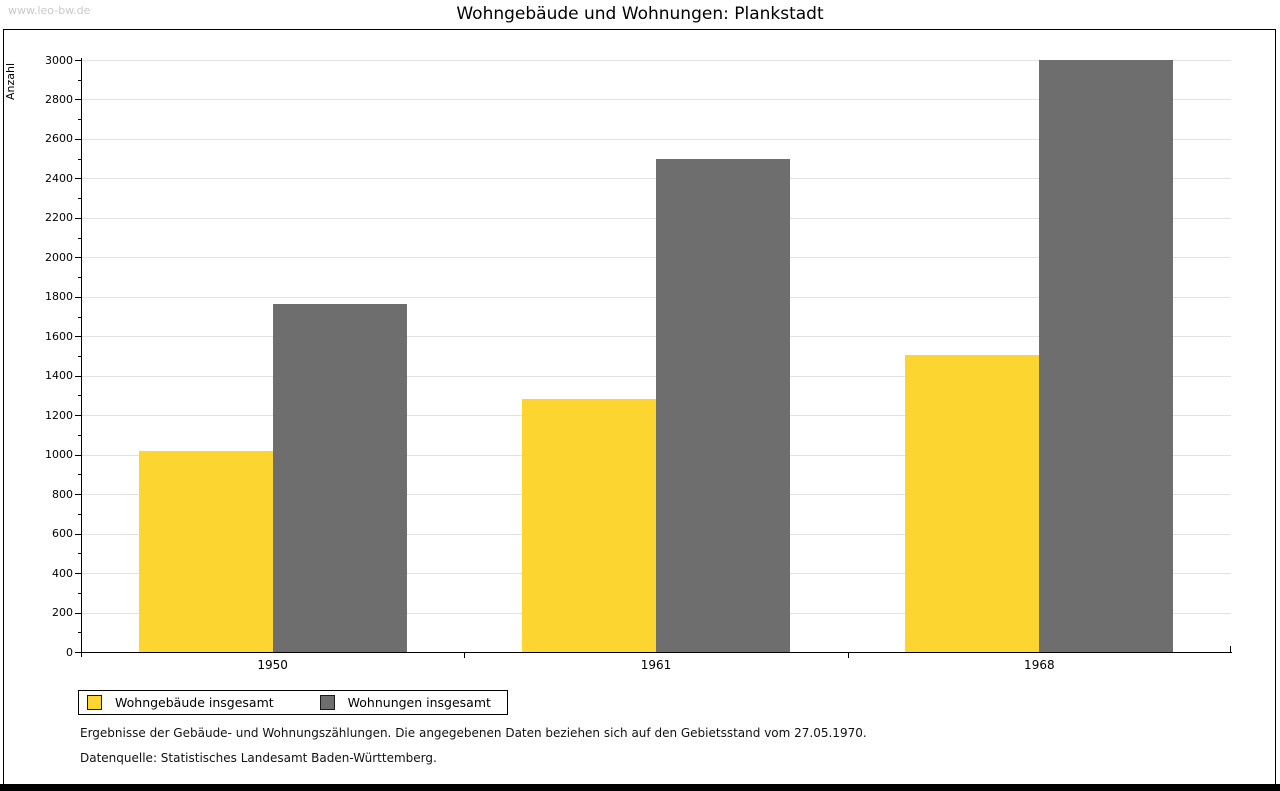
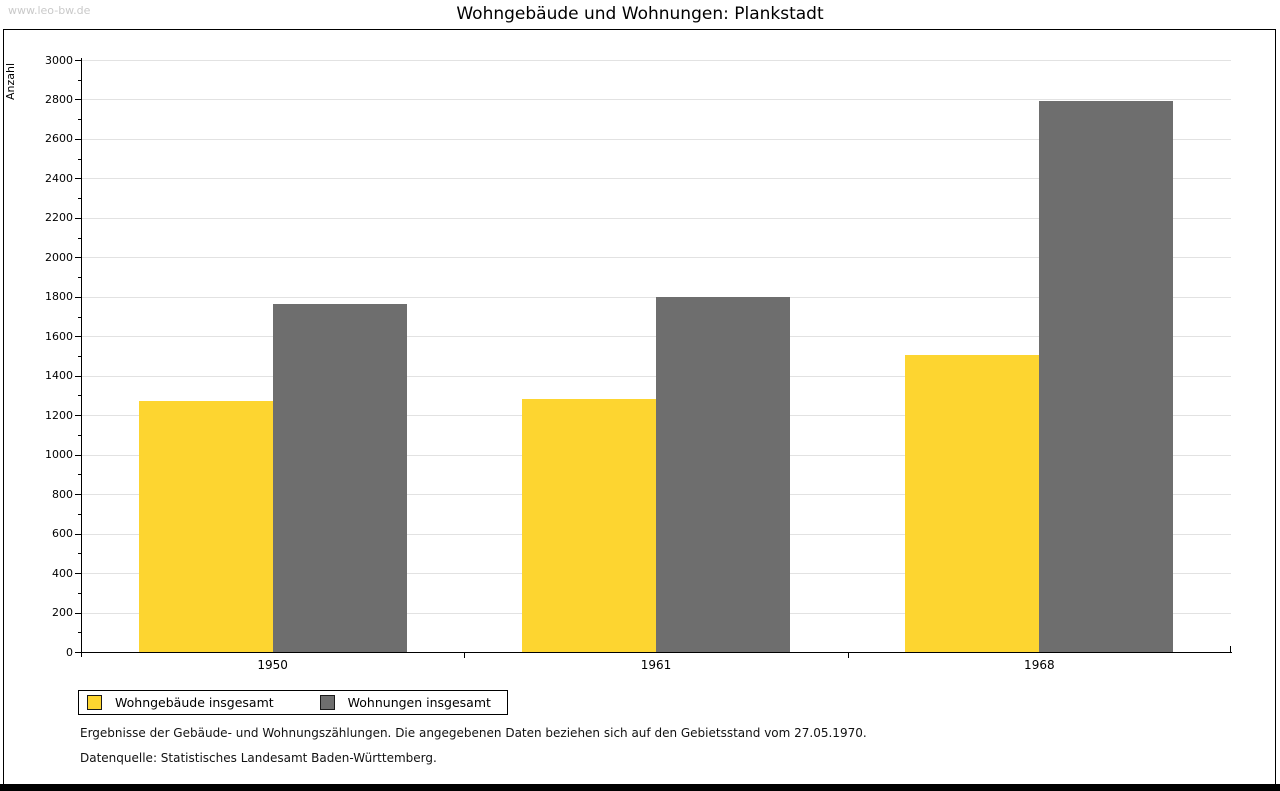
Wohngebäude insgesamt/1950: 1020 -> 1270
Wohnungen insgesamt/1961: 2500 -> 1800
Wohnungen insgesamt/1968: 3000 -> 2790
